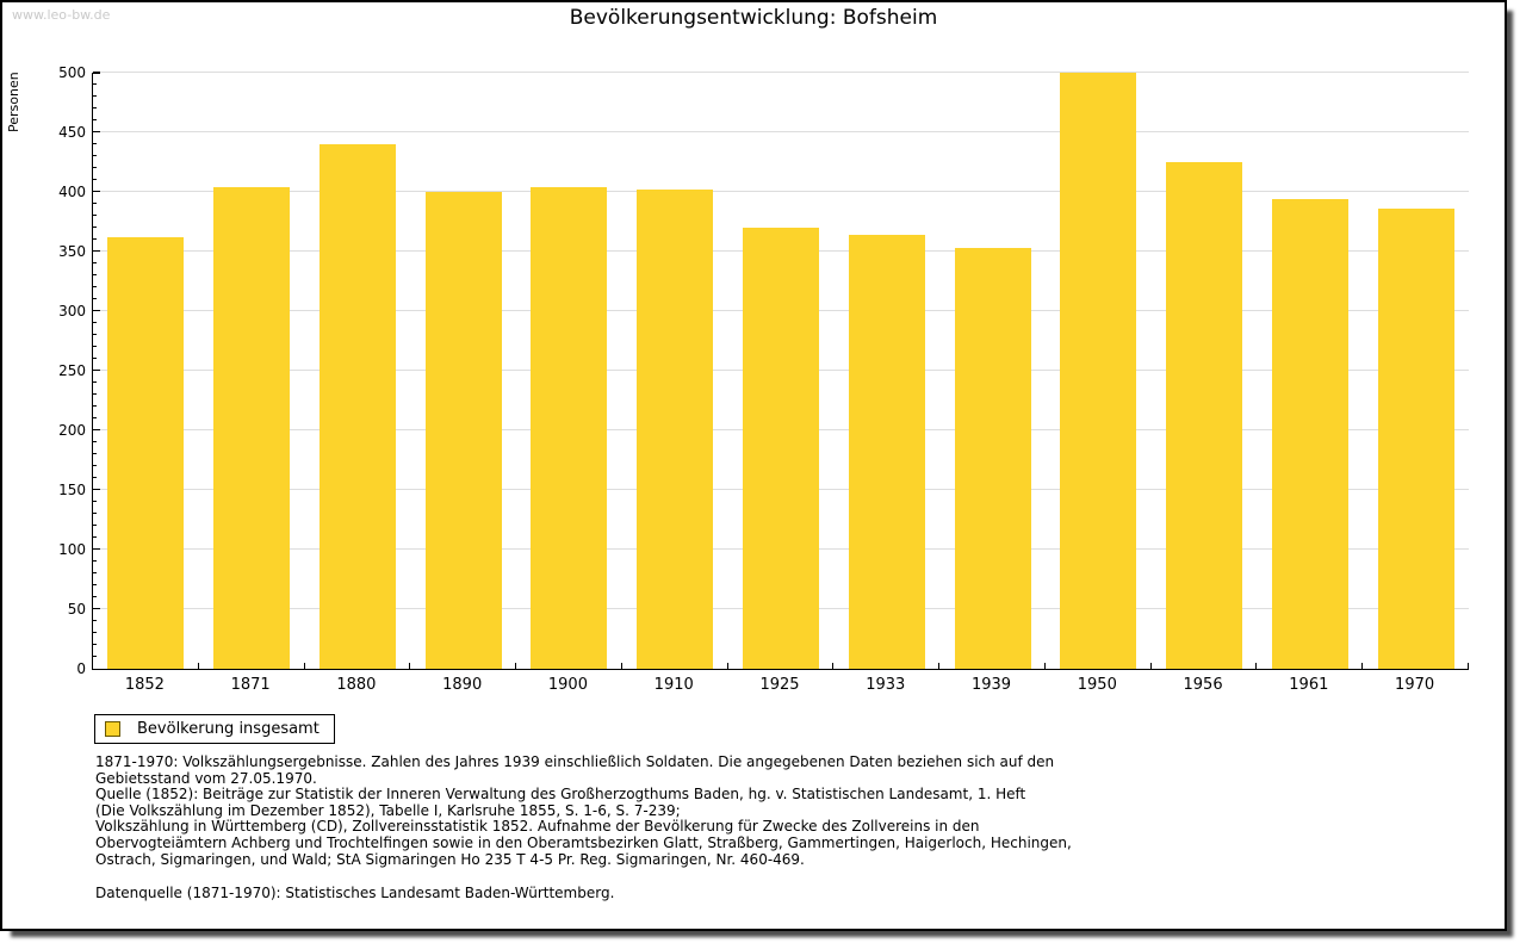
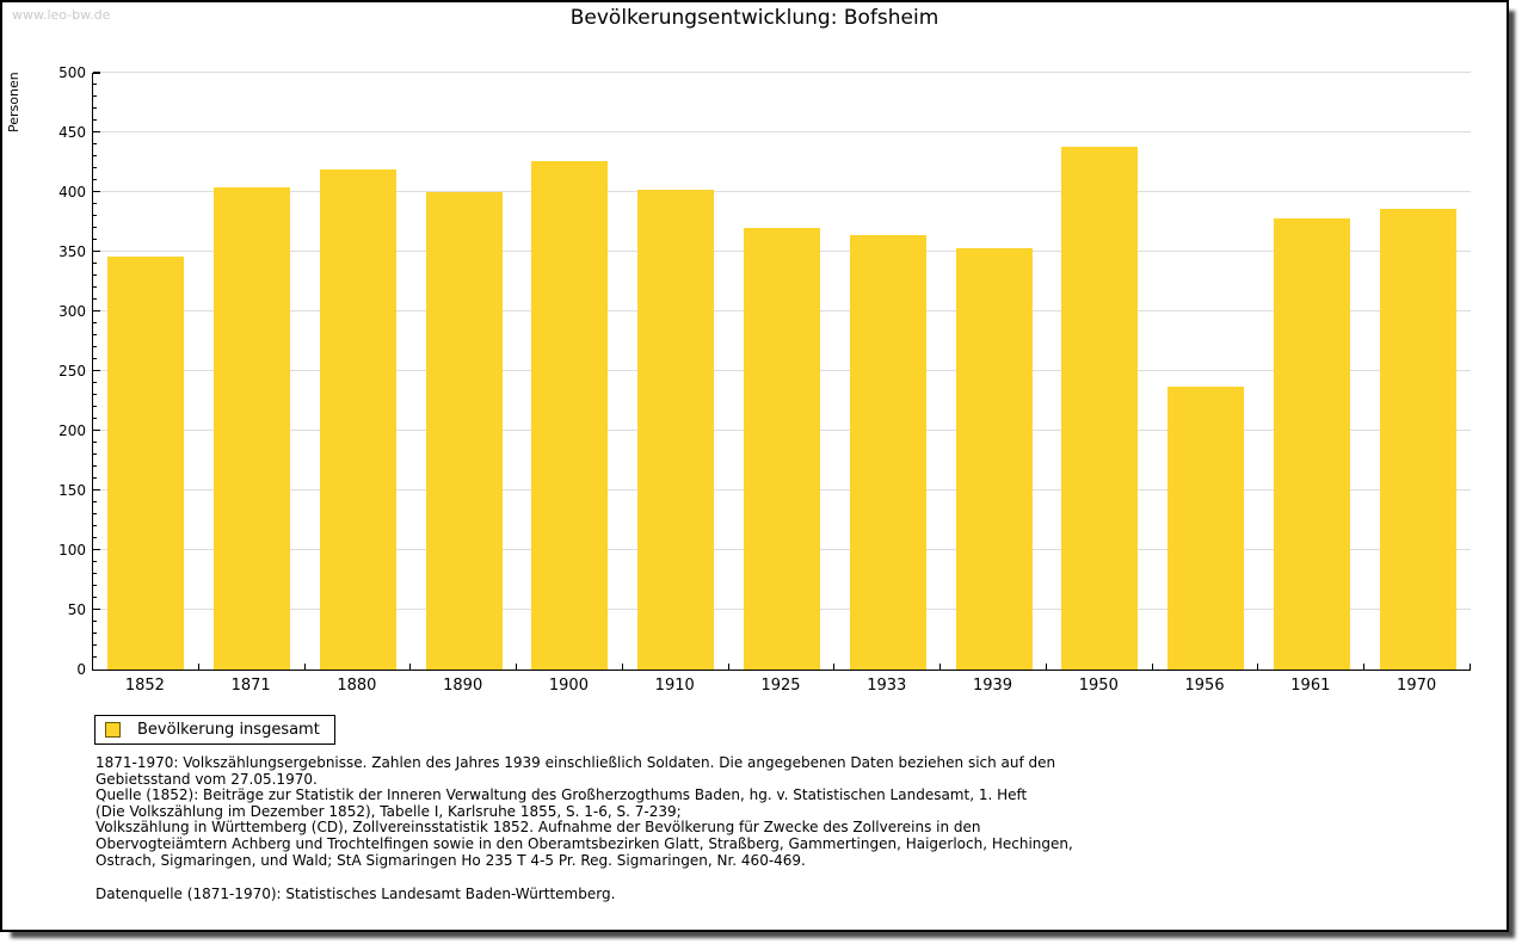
1852: 362 -> 346
1880: 440 -> 419
1900: 404 -> 426
1950: 500 -> 438
1956: 425 -> 237
1961: 394 -> 378
